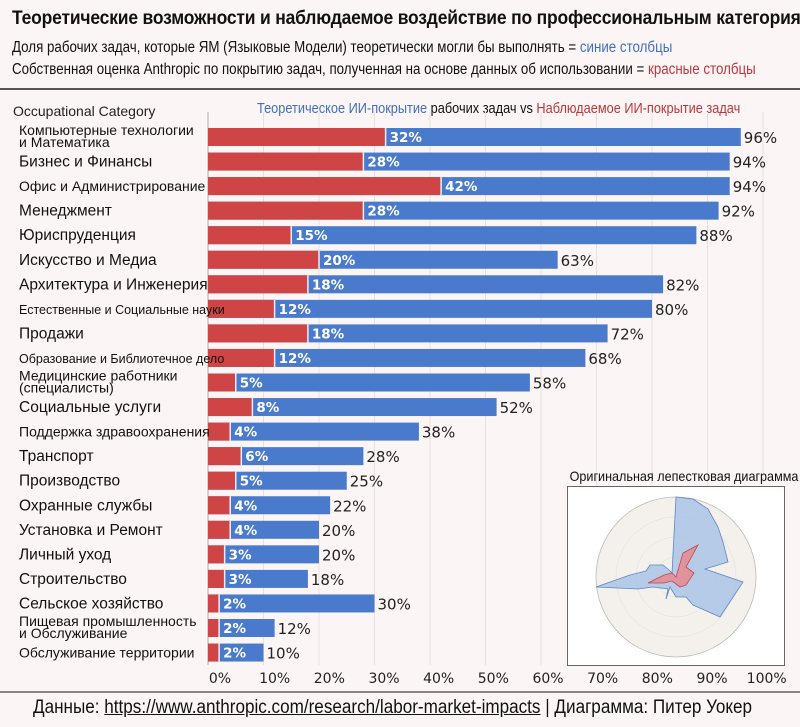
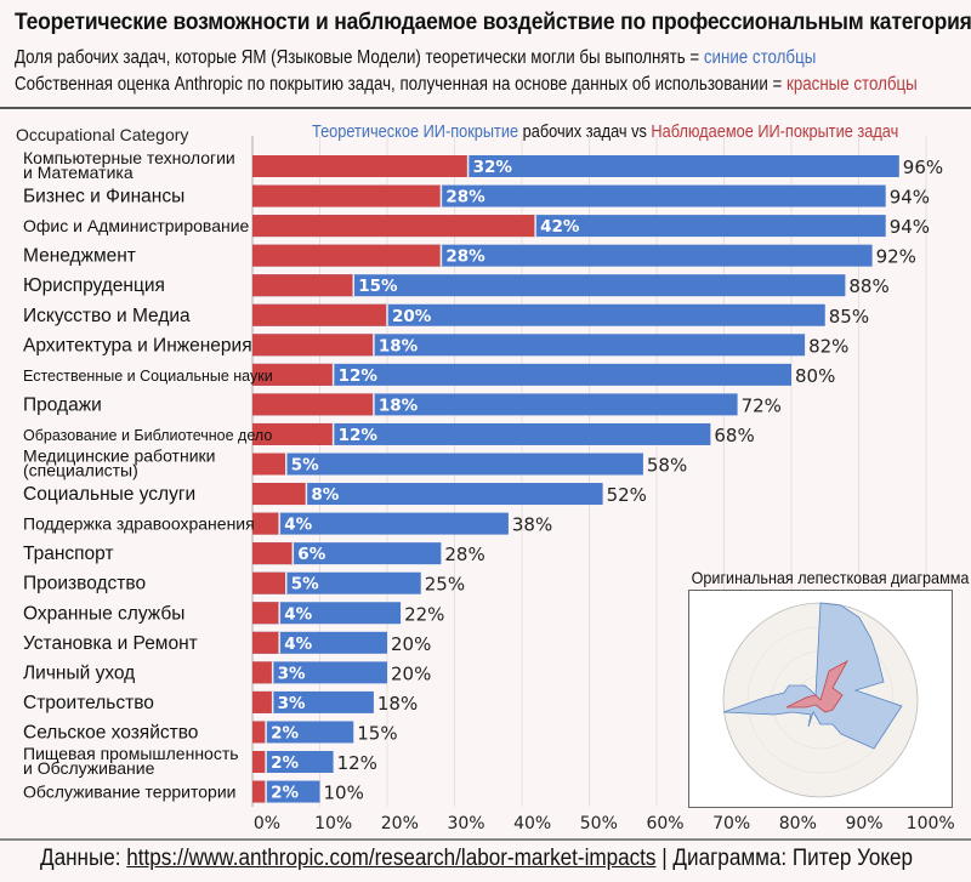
Теоретическое ИИ-покрытие/Искусство и Медиа: 63% -> 85%
Теоретическое ИИ-покрытие/Сельское хозяйство: 30% -> 15%
